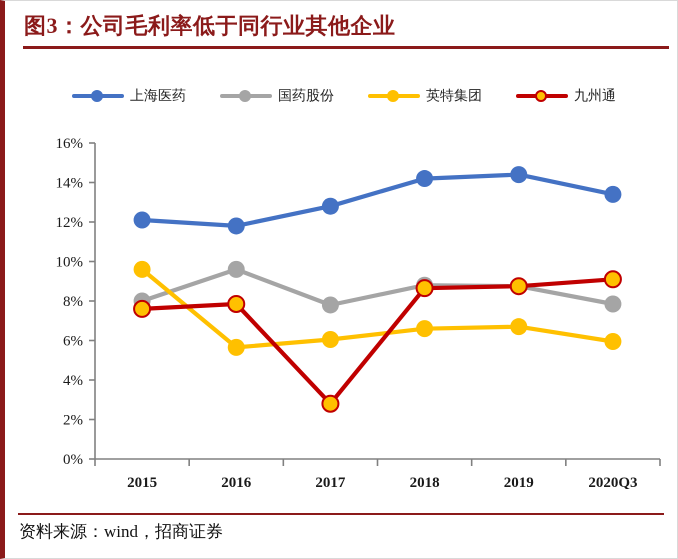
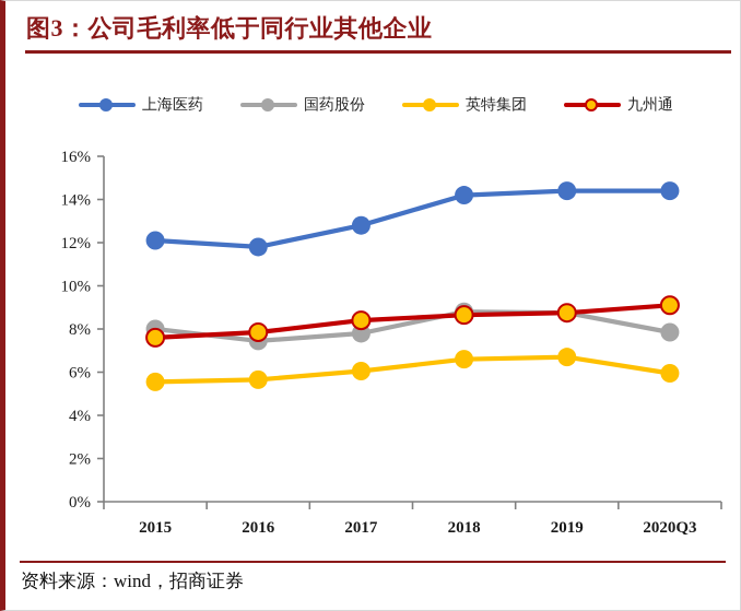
英特集团/2015: 9.6% -> 5.5%
国药股份/2016: 9.6% -> 7.5%
九州通/2017: 2.8% -> 8.4%
上海医药/2020Q3: 13.4% -> 14.4%
